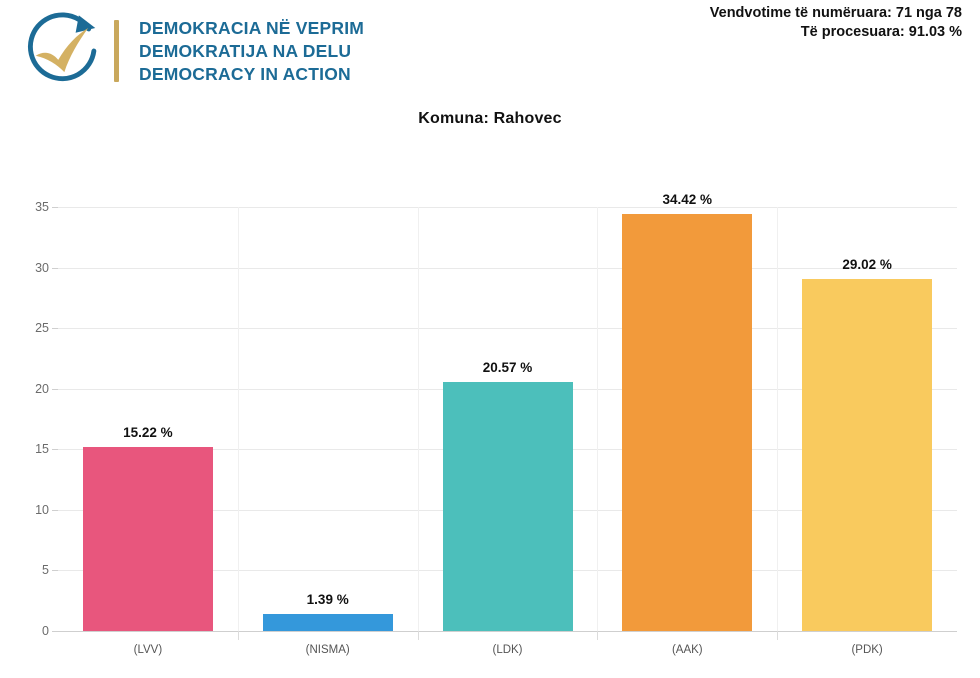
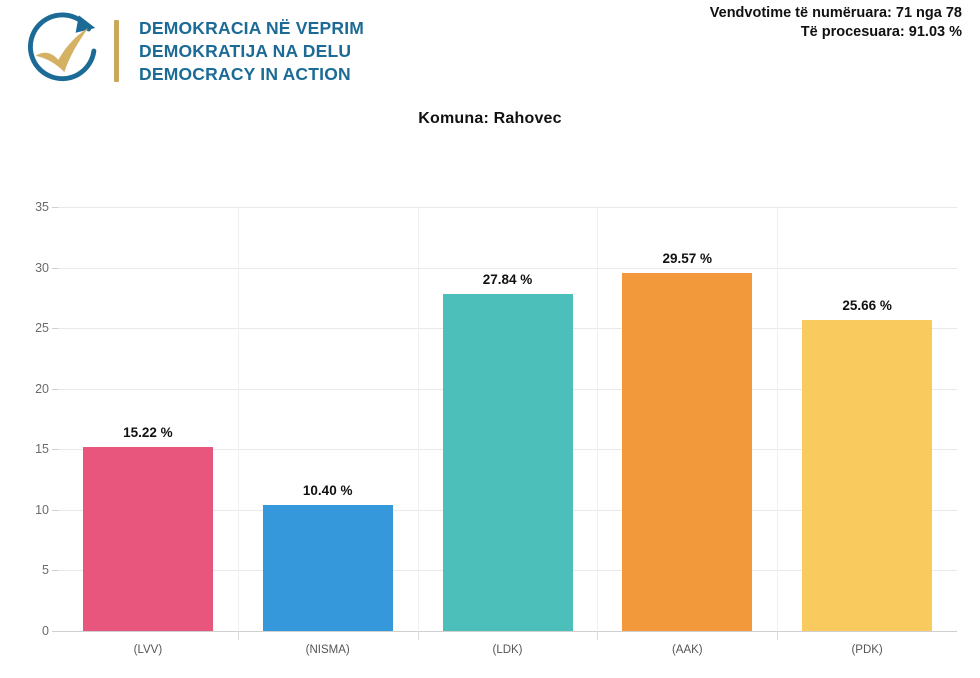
(NISMA): 1.39 -> 10.40
(LDK): 20.57 -> 27.84
(AAK): 34.42 -> 29.57
(PDK): 29.02 -> 25.66
